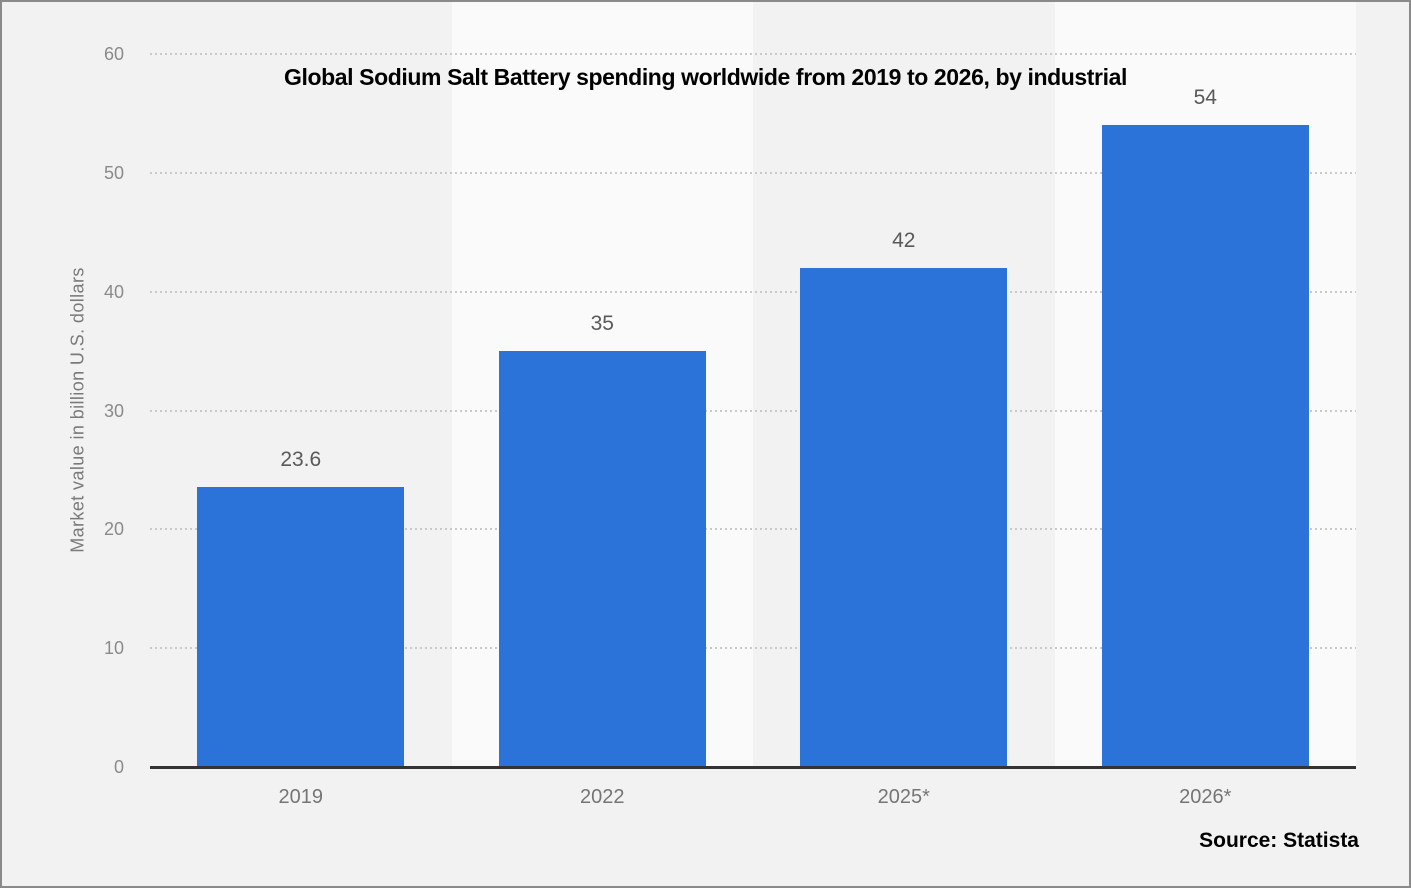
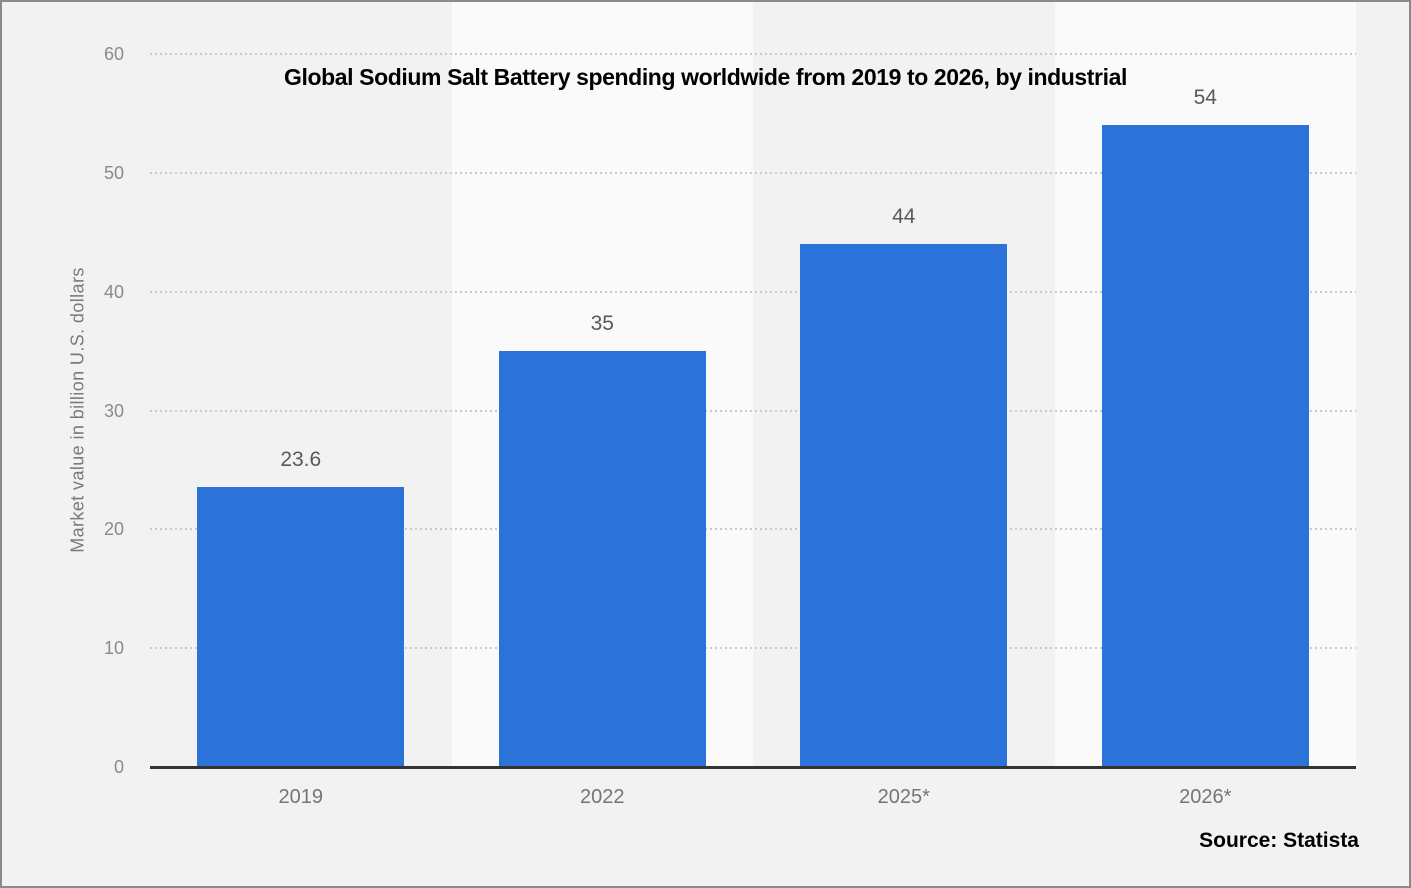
2025*: 42 -> 44
